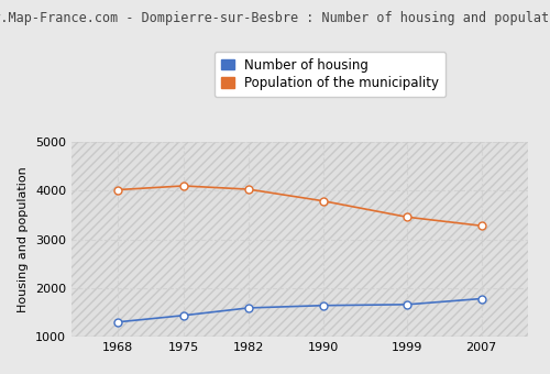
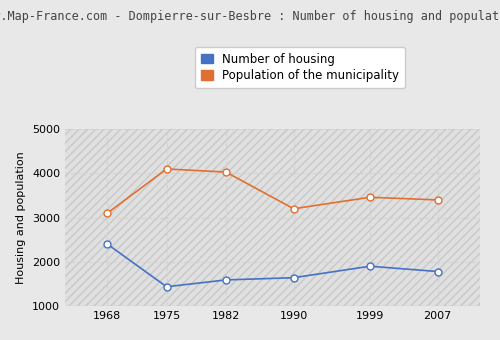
Number of housing/1968: 1300 -> 2400
Population of the municipality/1968: 4020 -> 3100
Population of the municipality/1990: 3790 -> 3200
Number of housing/1999: 1660 -> 1900
Population of the municipality/2007: 3280 -> 3400
